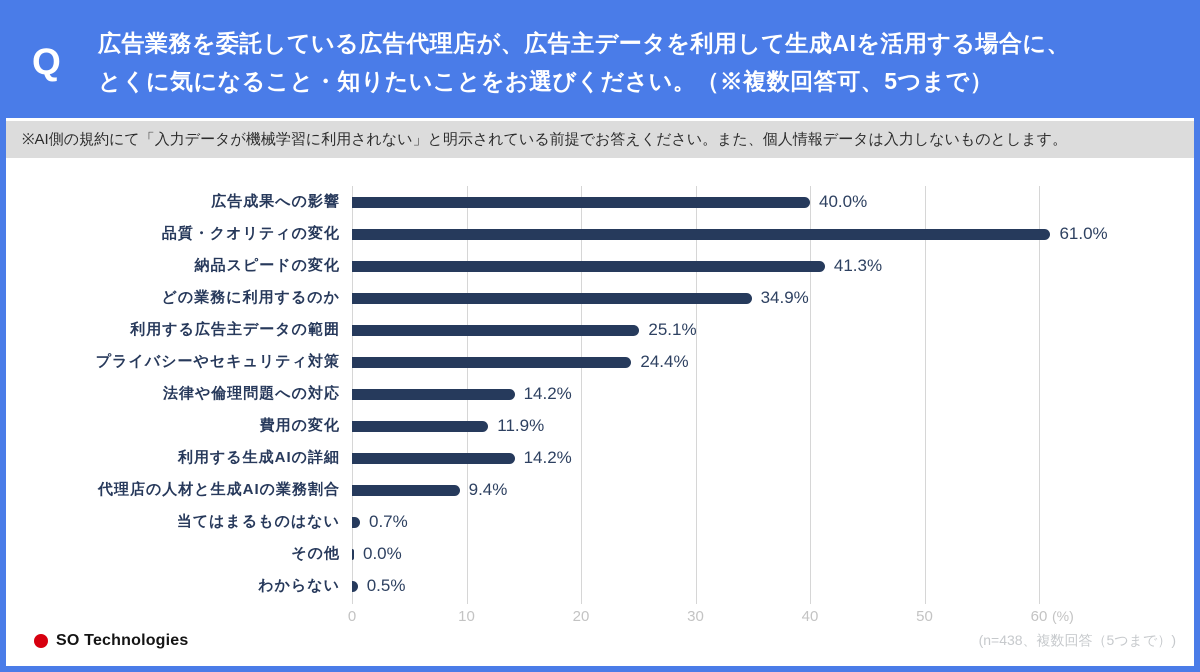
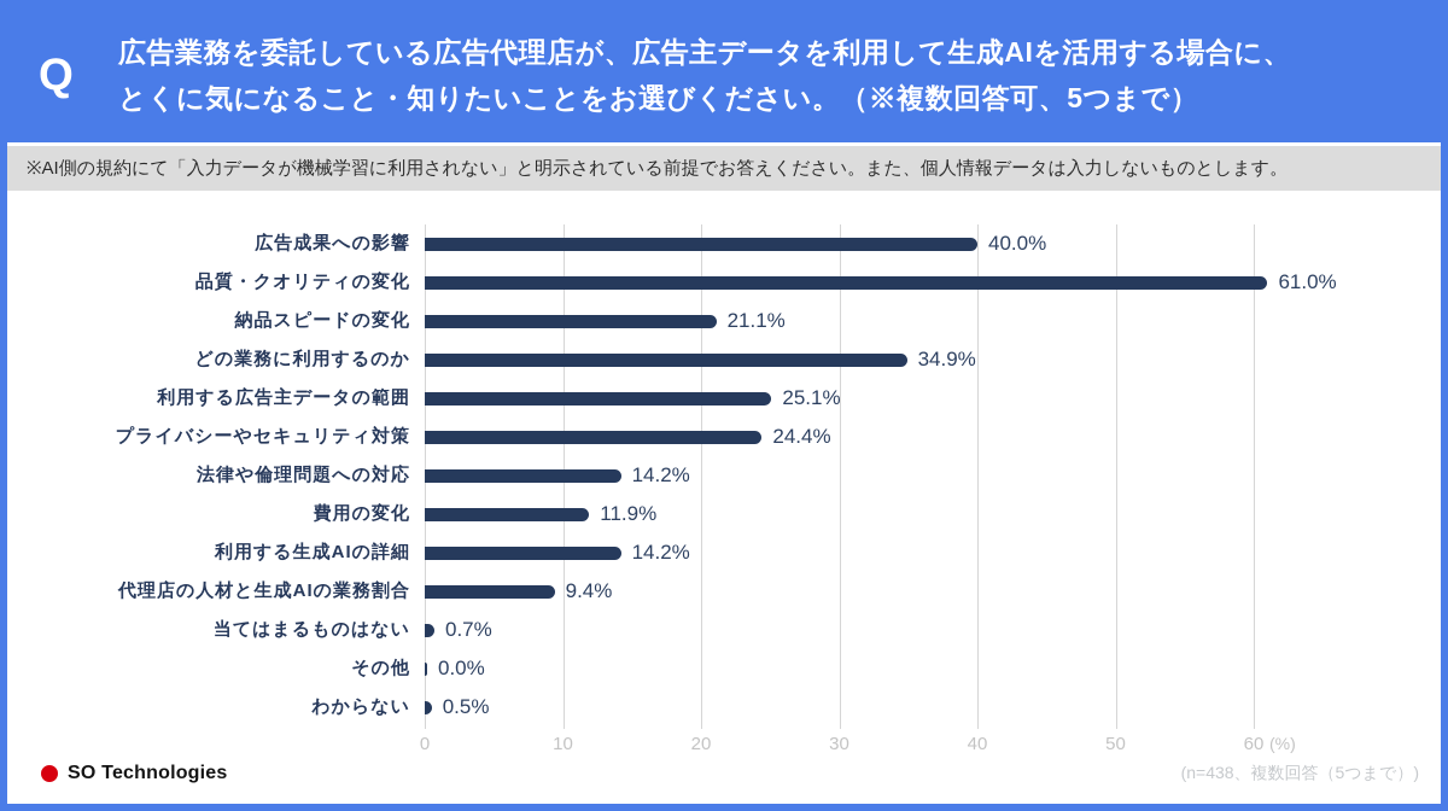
納品スピードの変化: 41.3% -> 21.1%
